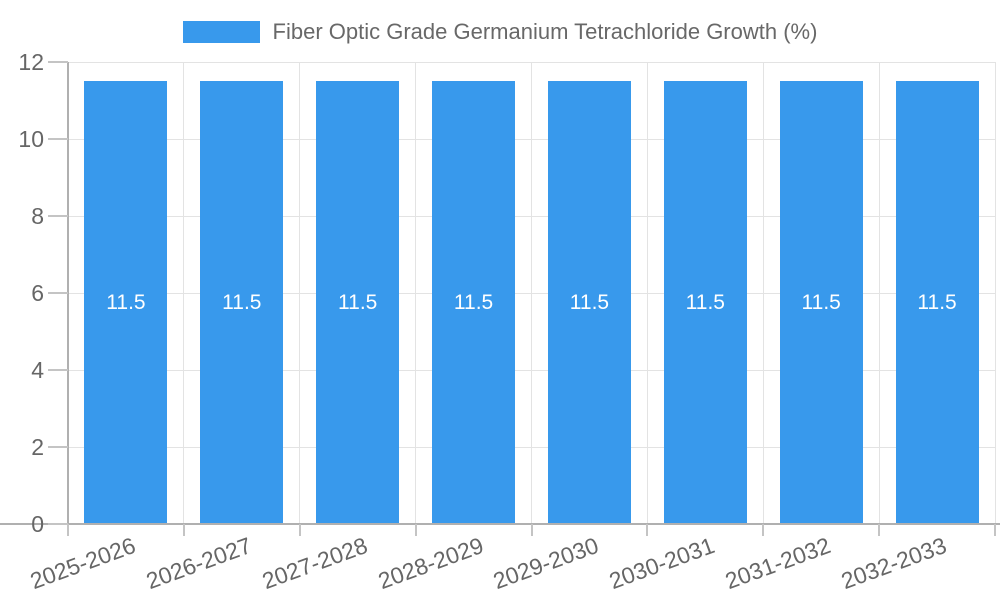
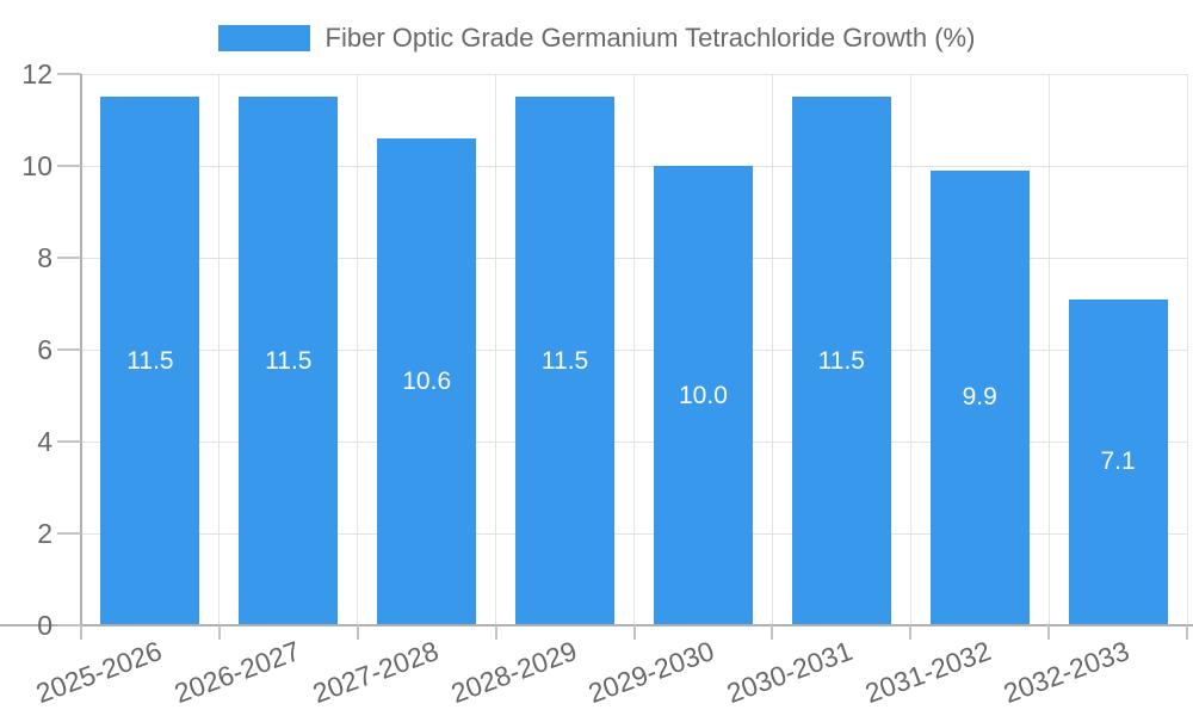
2027-2028: 11.5 -> 10.6
2029-2030: 11.5 -> 10.0
2031-2032: 11.5 -> 9.9
2032-2033: 11.5 -> 7.1
